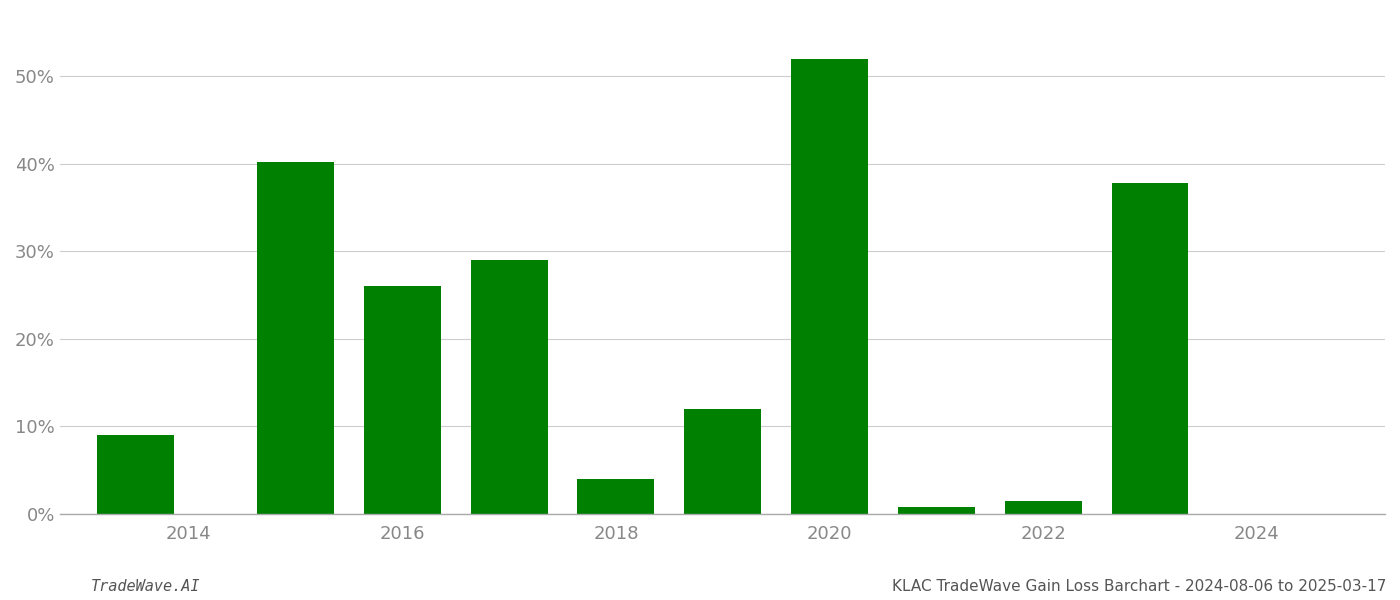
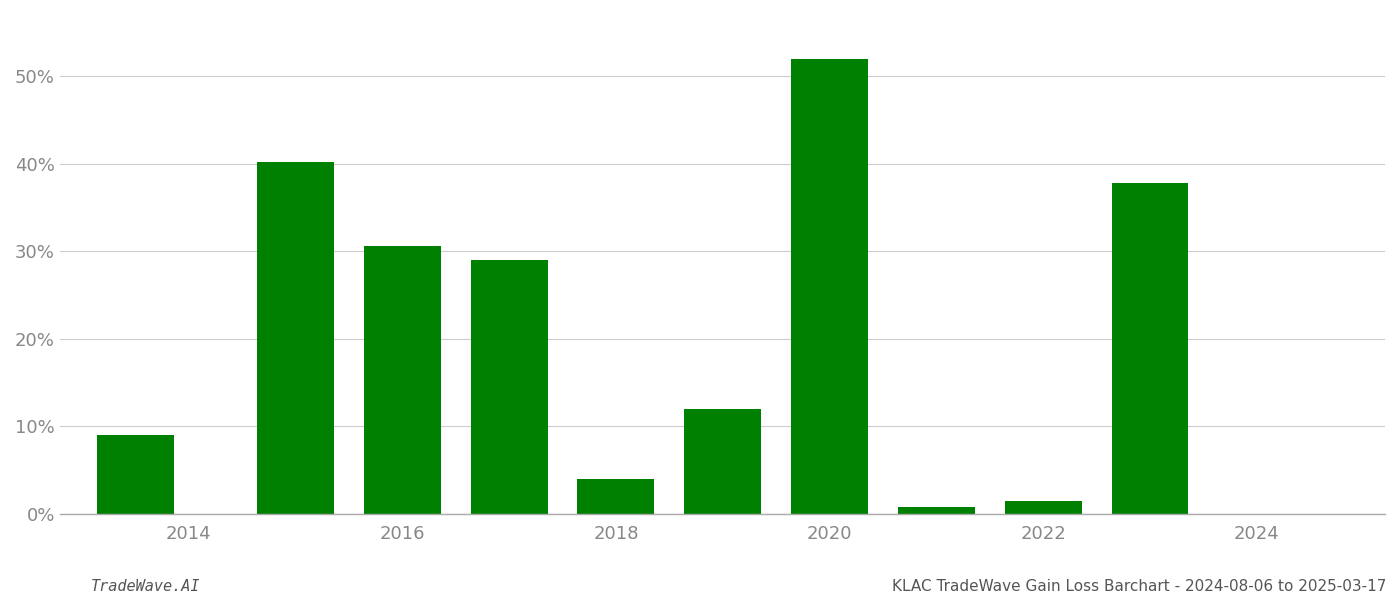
2016: 26.0% -> 30.6%
